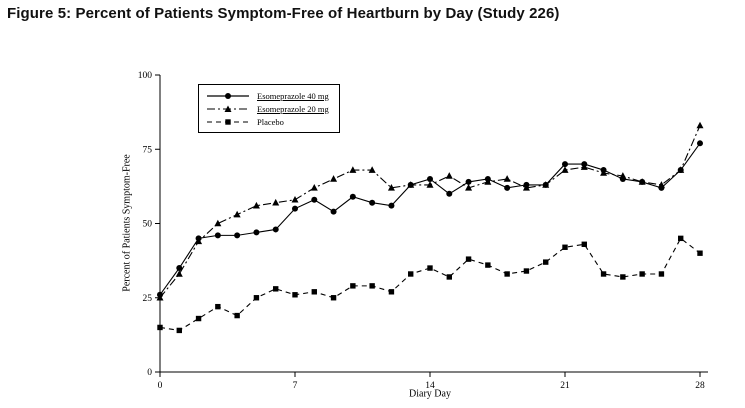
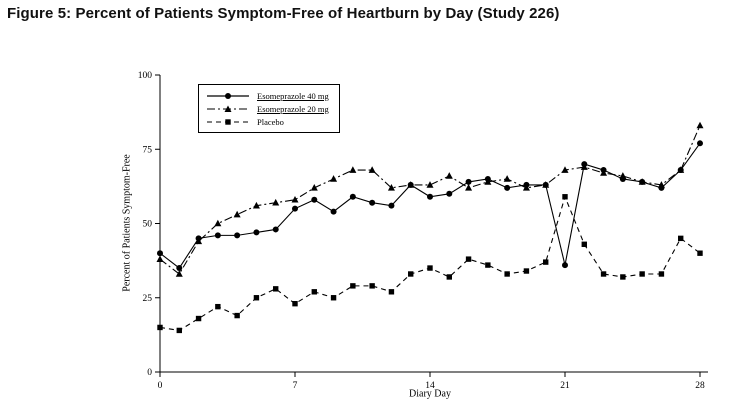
Esomeprazole 40 mg/0: 26 -> 40
Esomeprazole 20 mg/0: 25 -> 38
Placebo/7: 26 -> 23
Esomeprazole 40 mg/14: 65 -> 59
Esomeprazole 40 mg/21: 70 -> 36
Placebo/21: 42 -> 59
